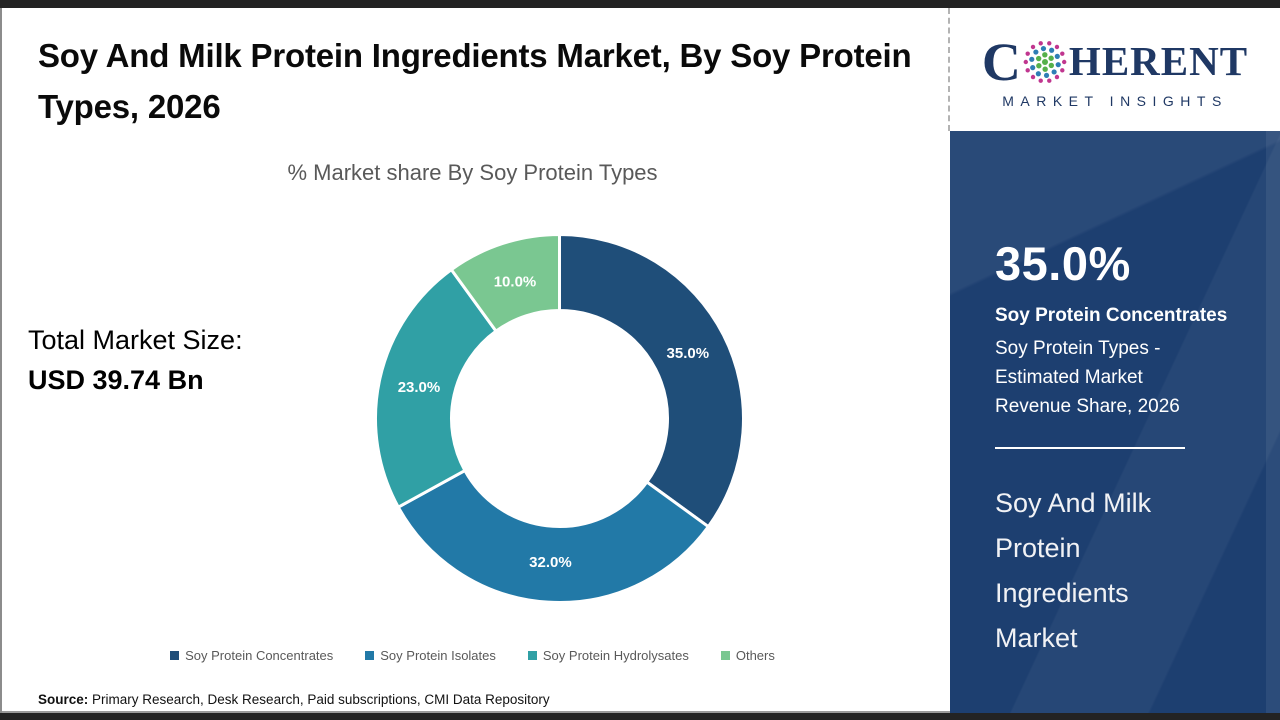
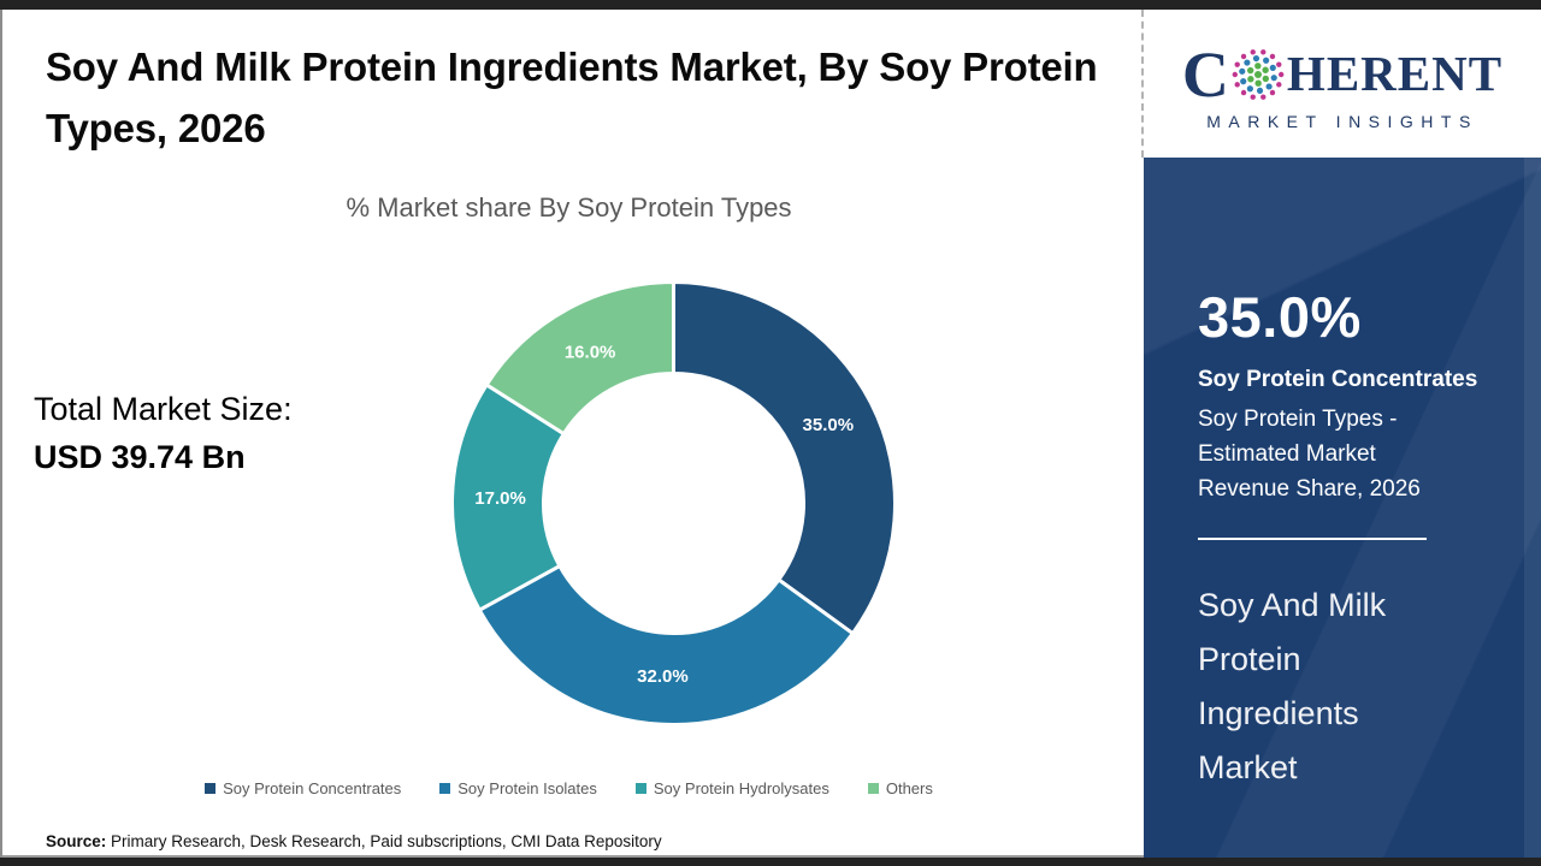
Soy Protein Hydrolysates: 23.0% -> 17.0%
Others: 10.0% -> 16.0%
